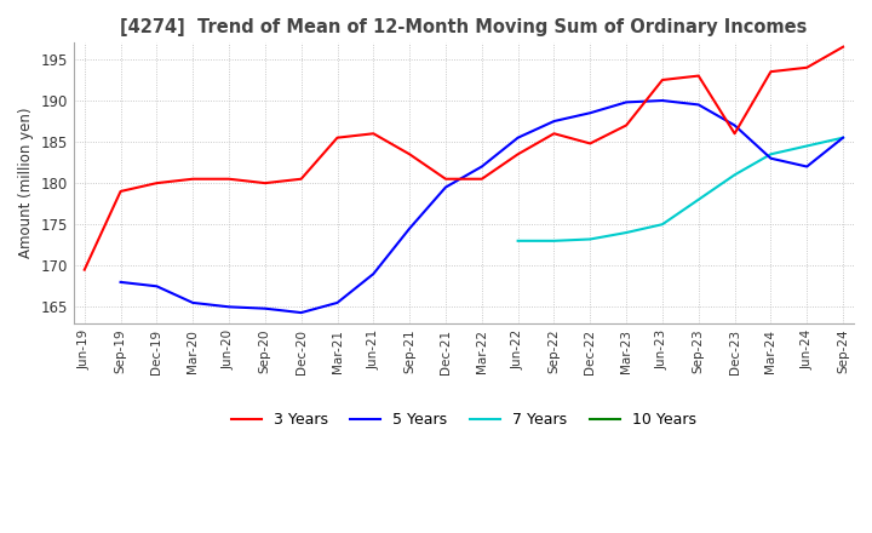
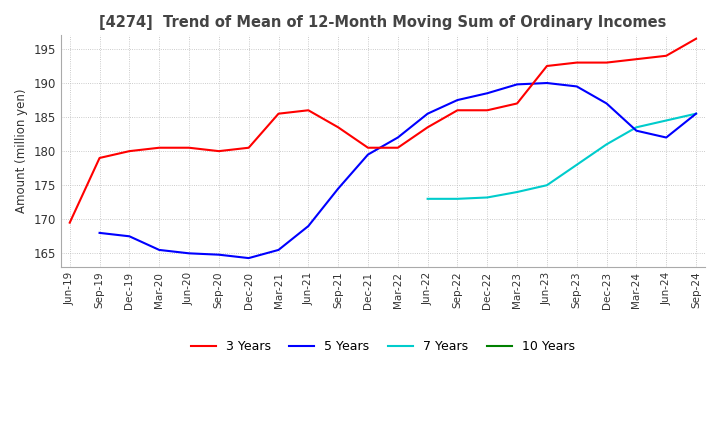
3 Years/Dec-22: 184.8 -> 186.0
3 Years/Dec-23: 186.0 -> 193.0
